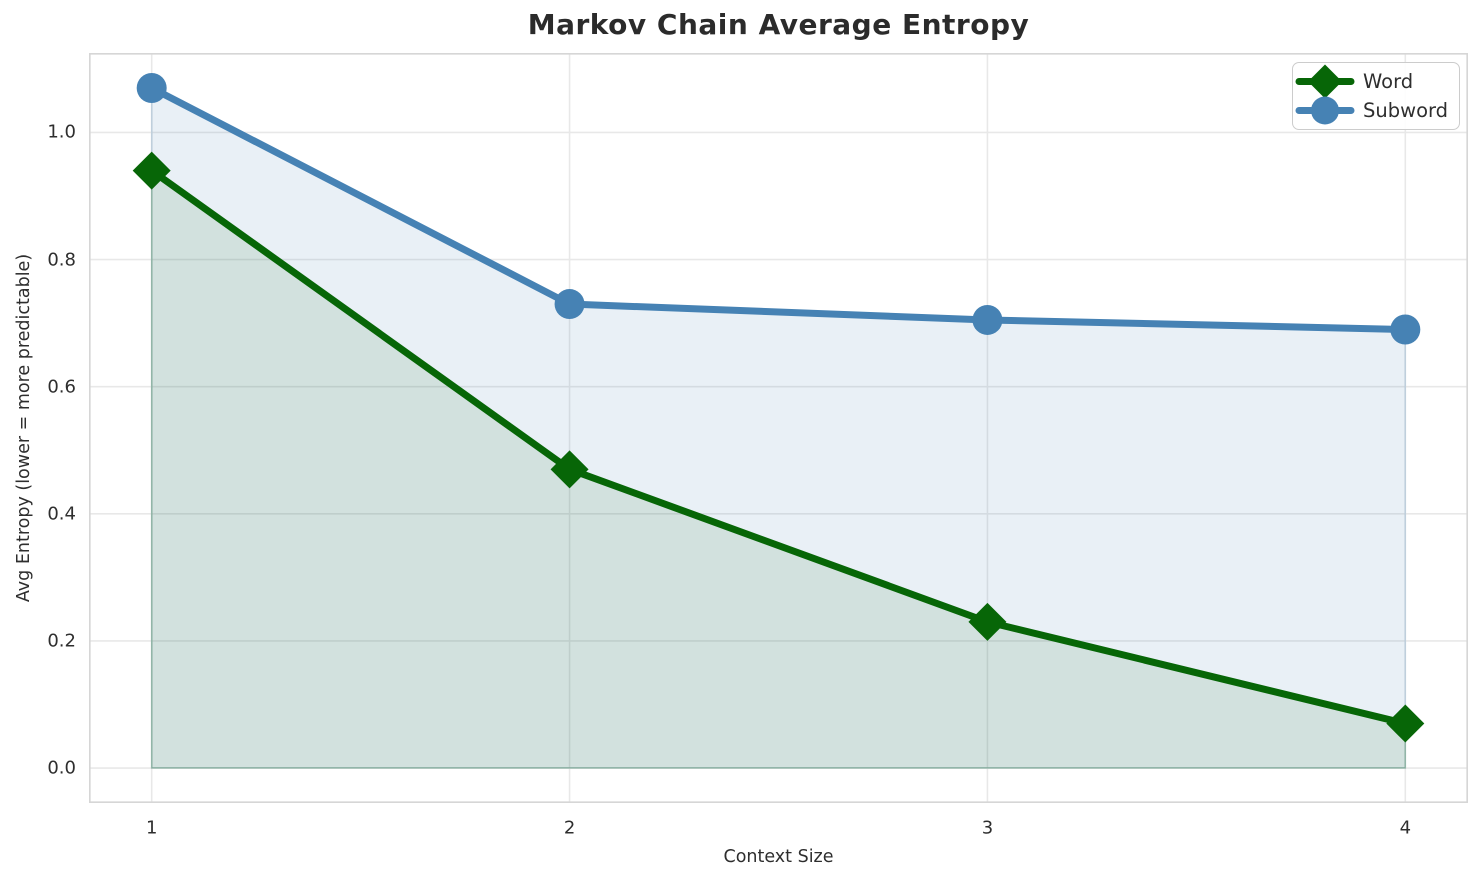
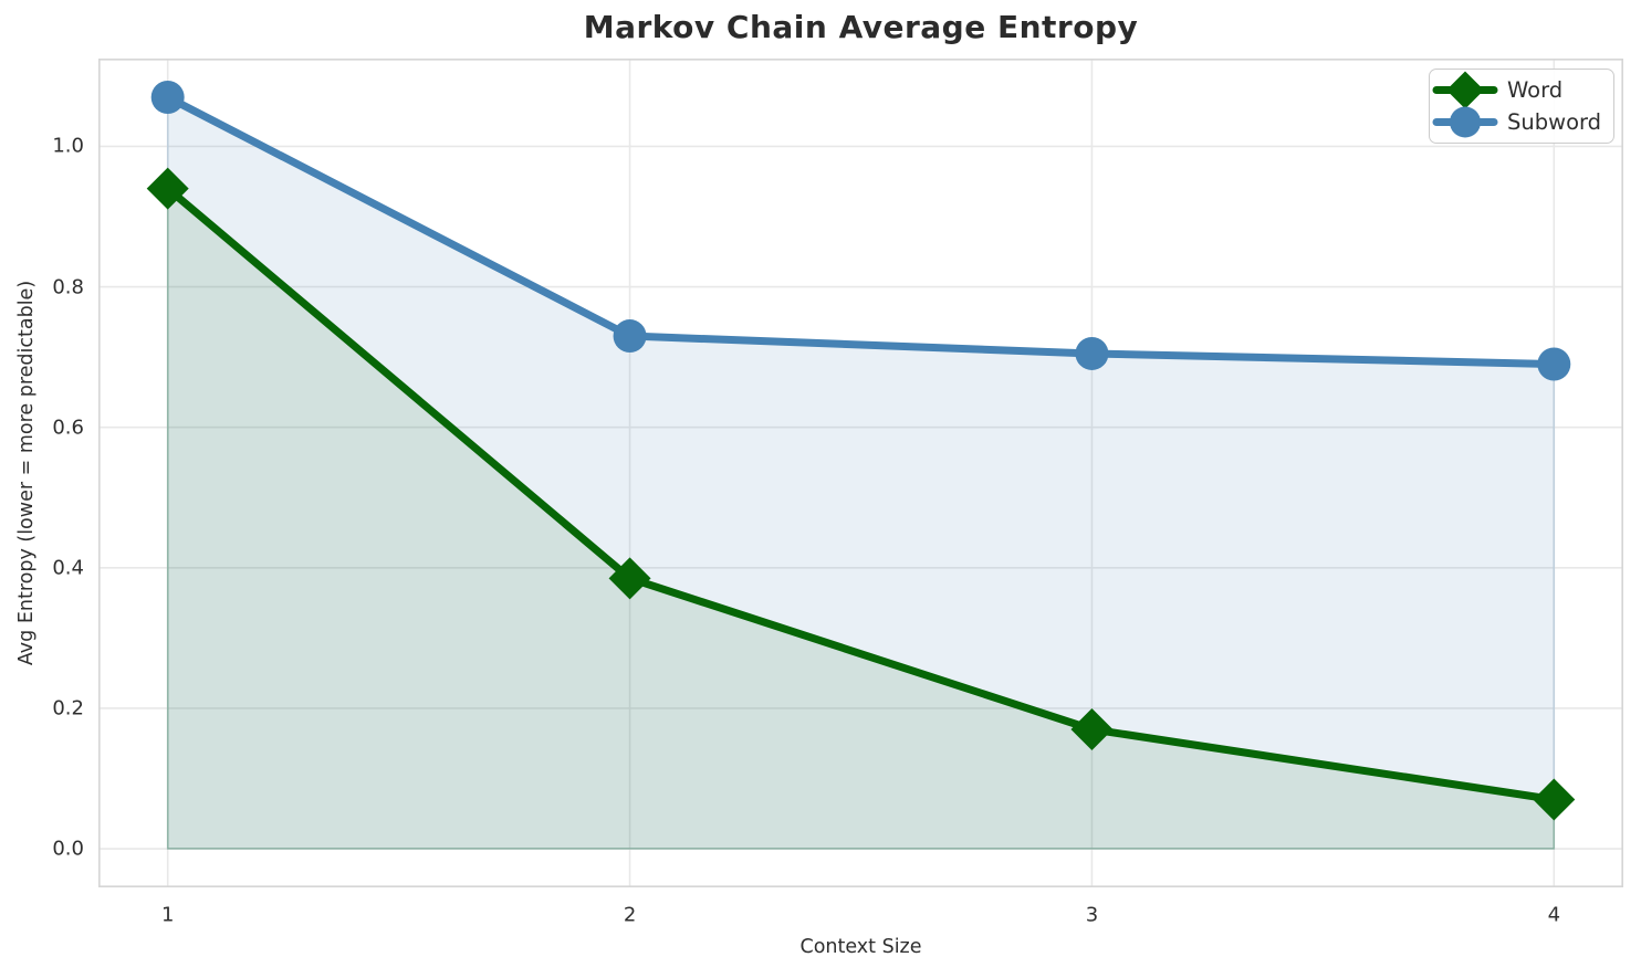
Word/2: 0.47 -> 0.39
Word/3: 0.23 -> 0.17
